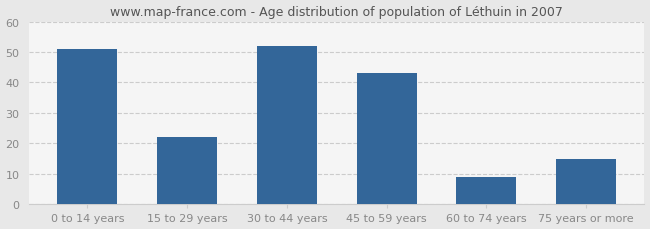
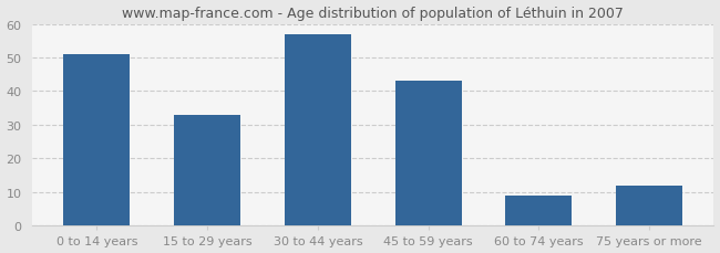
15 to 29 years: 22 -> 33
30 to 44 years: 52 -> 57
75 years or more: 15 -> 12
